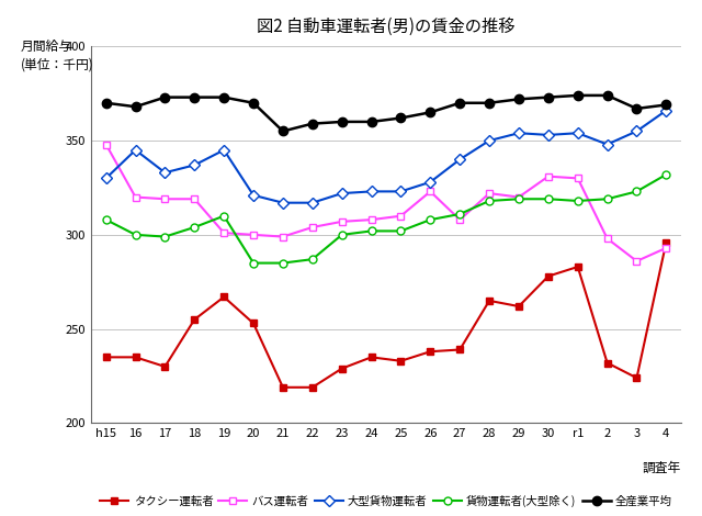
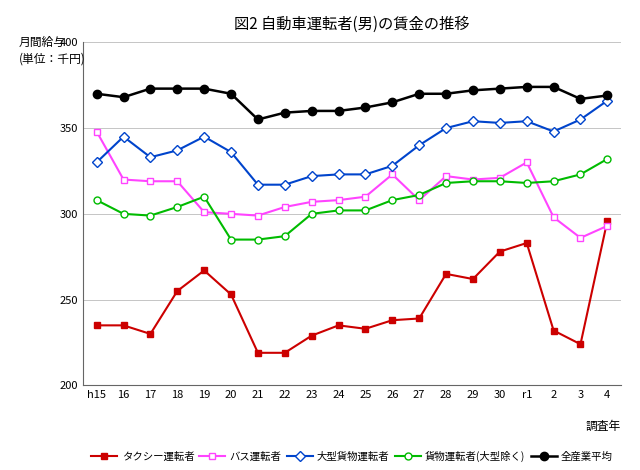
大型貨物運転者/20: 321 -> 336
バス運転者/30: 331 -> 321
